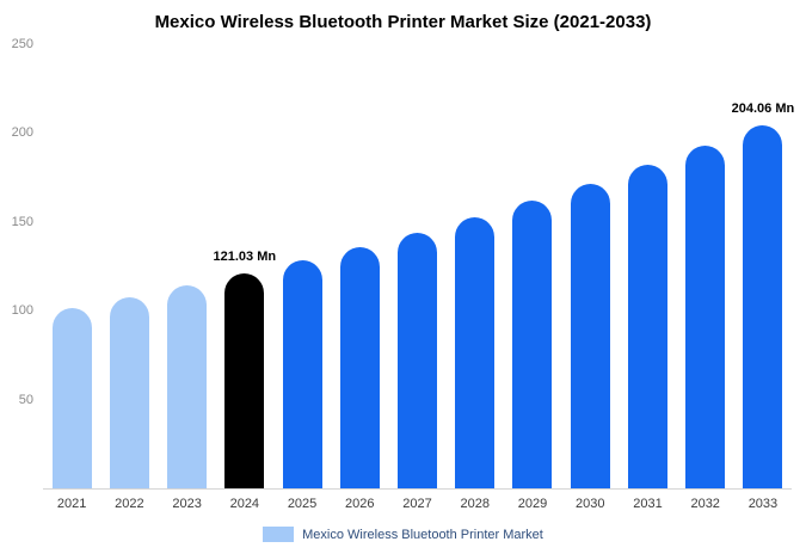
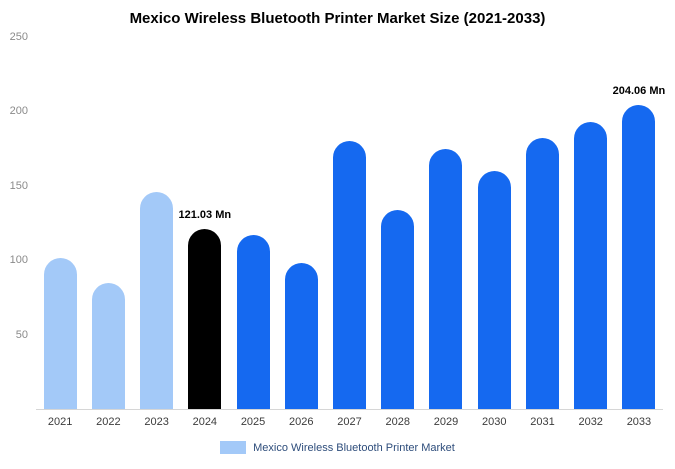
2022: 108 -> 85
2023: 114 -> 146
2025: 128 -> 117
2026: 136 -> 98
2027: 144 -> 180
2028: 153 -> 134
2029: 162 -> 175
2030: 172 -> 160
